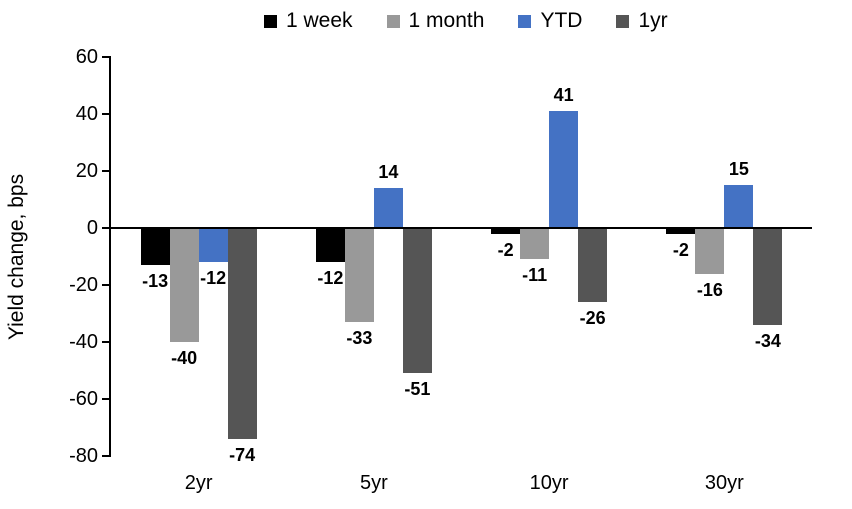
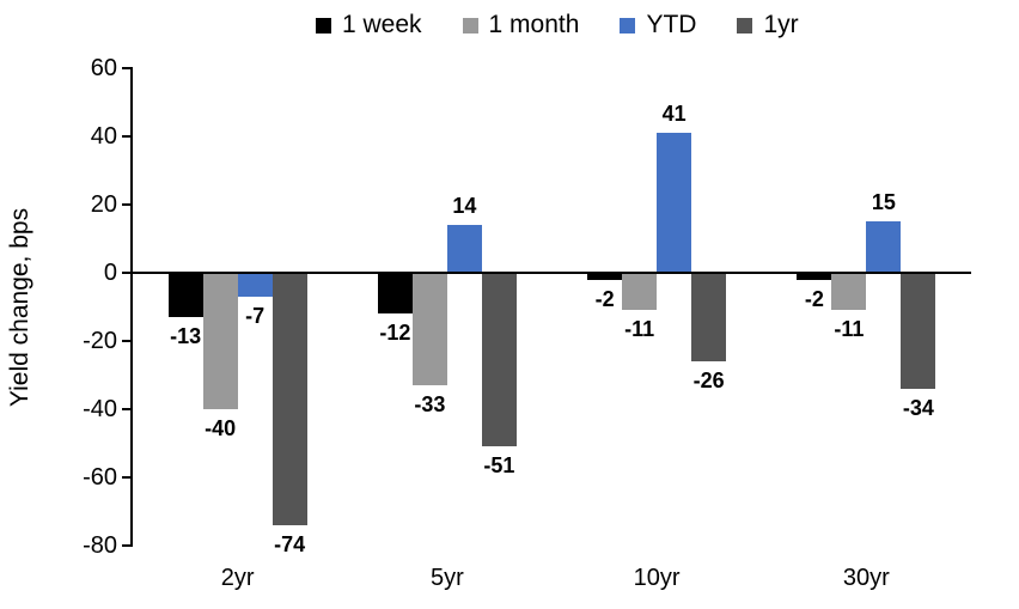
YTD/2yr: -12 -> -7
1 month/30yr: -16 -> -11
